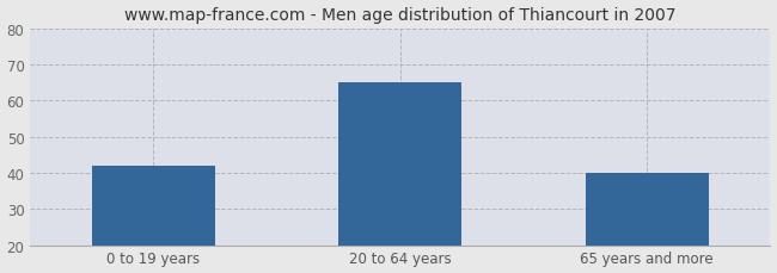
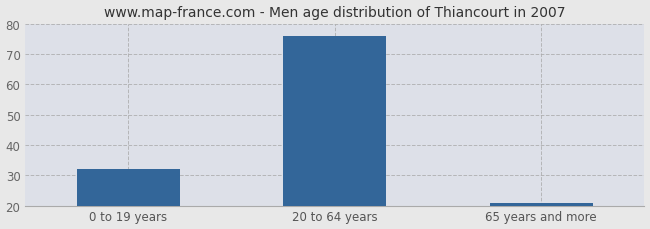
0 to 19 years: 42 -> 32
20 to 64 years: 65 -> 76
65 years and more: 40 -> 21
